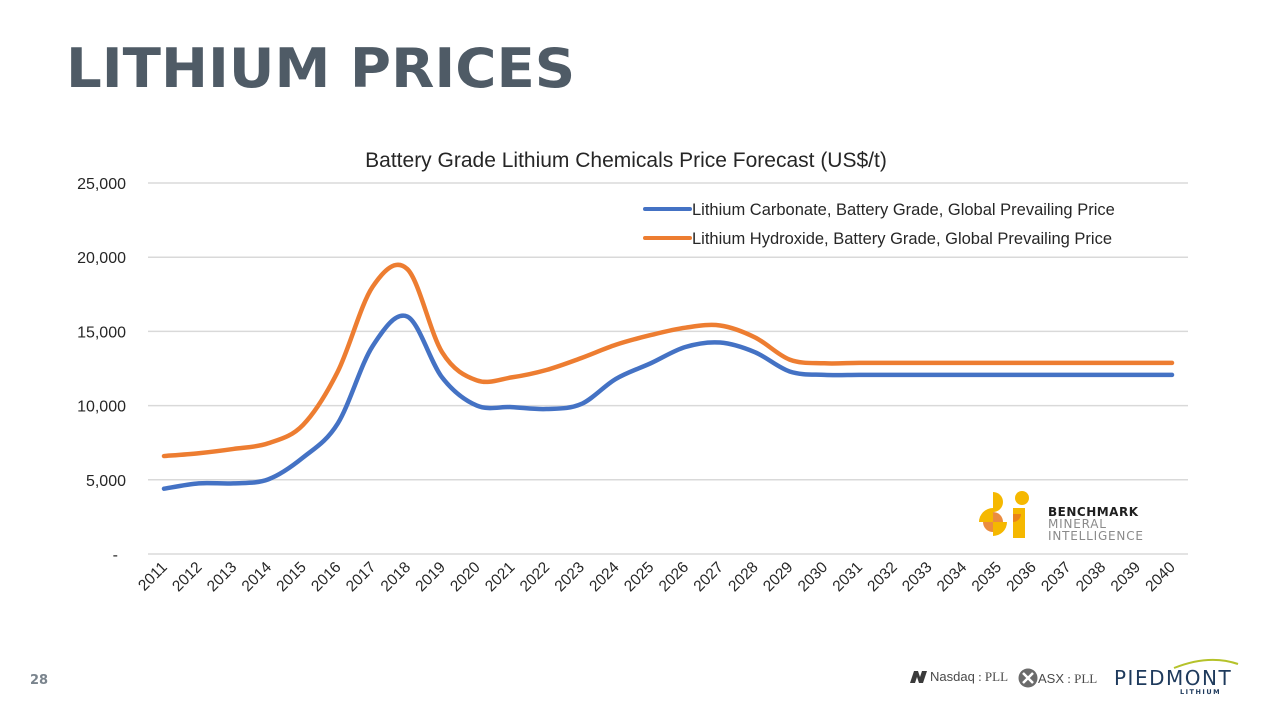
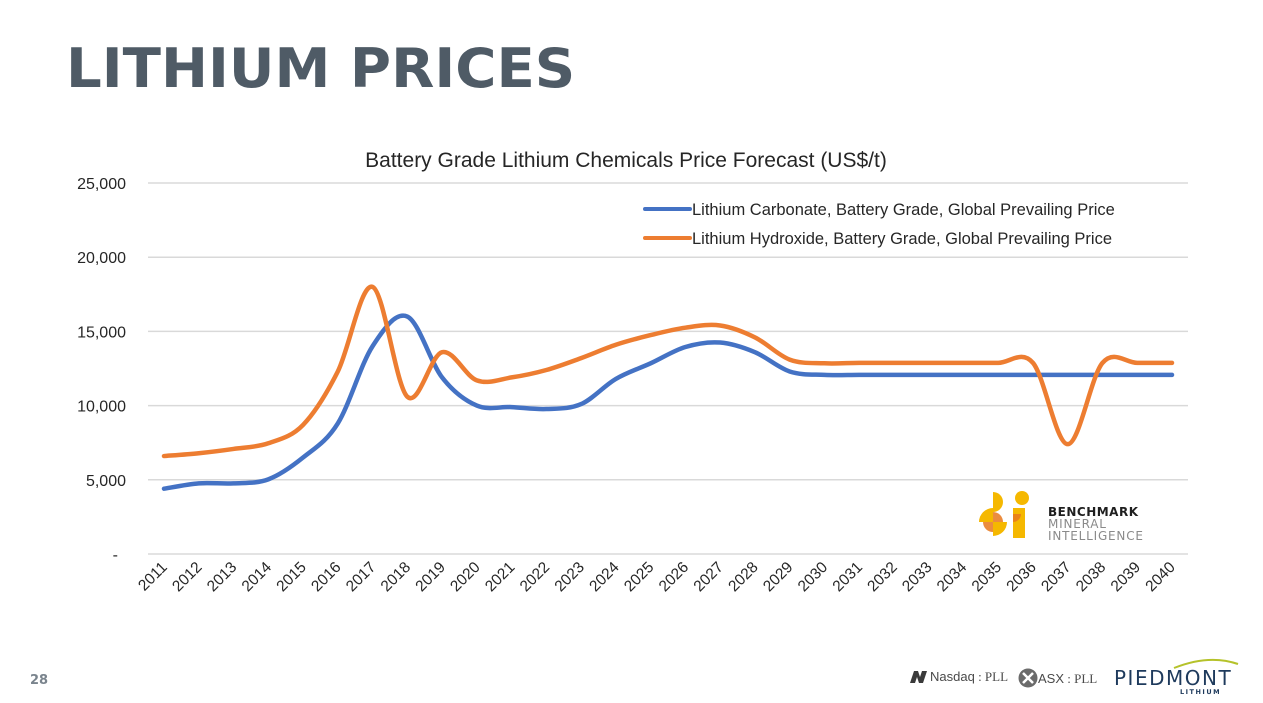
Lithium Hydroxide, Battery Grade, Global Prevailing Price/2018: 19200 -> 10600
Lithium Hydroxide, Battery Grade, Global Prevailing Price/2037: 12900 -> 7400
